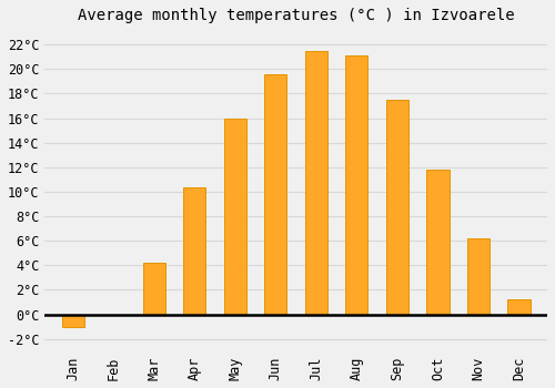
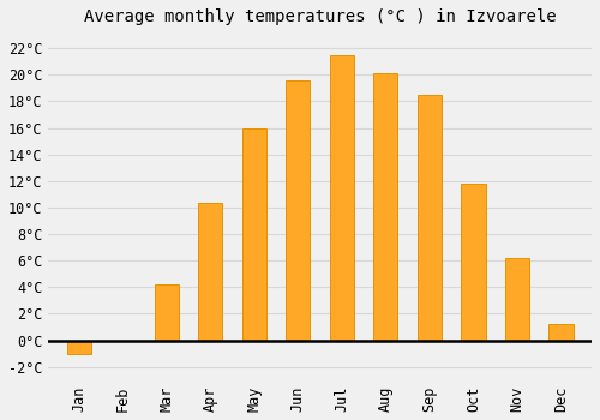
Aug: 21.1°C -> 20.1°C
Sep: 17.5°C -> 18.5°C
